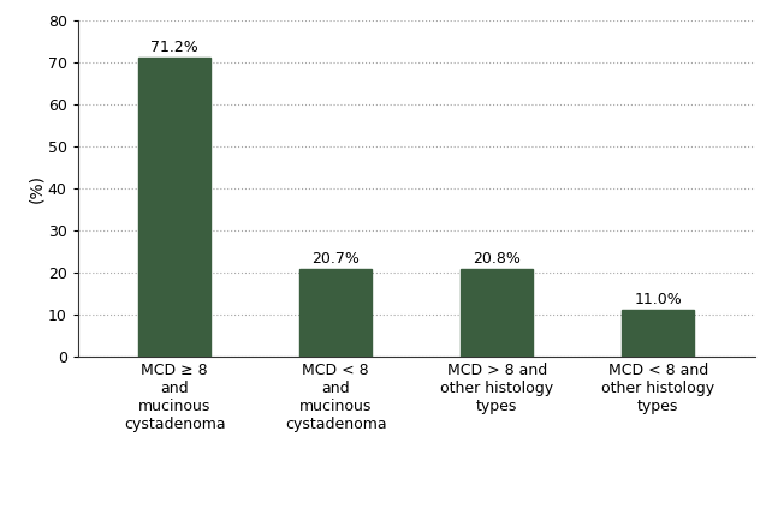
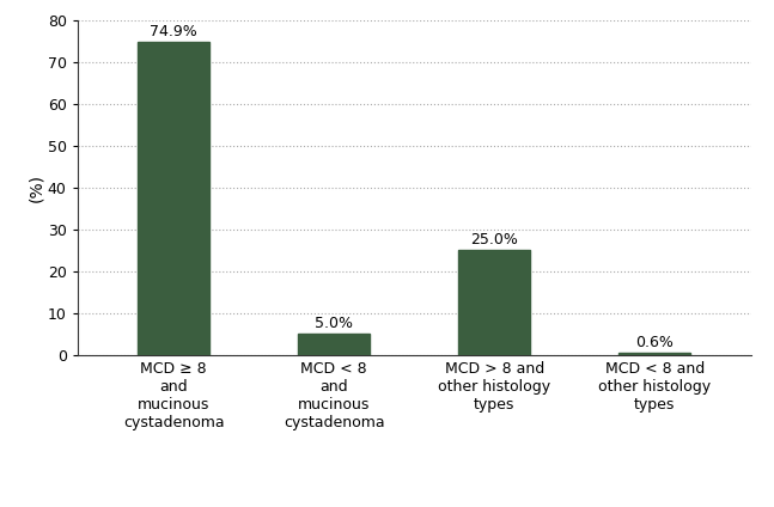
MCD ≥ 8 and mucinous cystadenoma: 71.2% -> 74.9%
MCD < 8 and mucinous cystadenoma: 20.7% -> 5.0%
MCD > 8 and other histology types: 20.8% -> 25.0%
MCD < 8 and other histology types: 11.0% -> 0.6%
